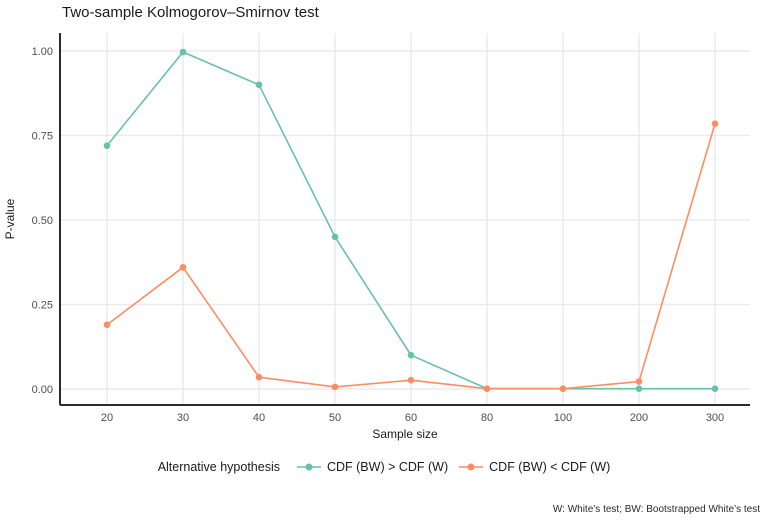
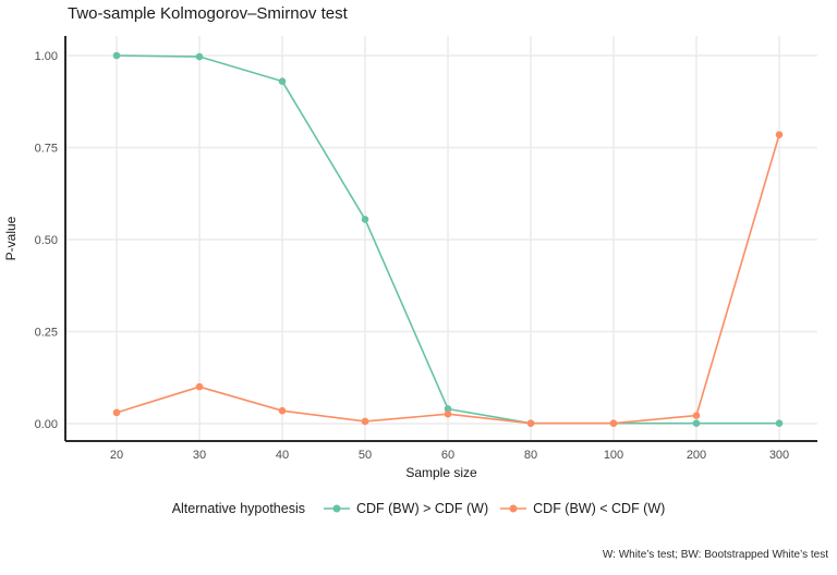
CDF (BW) > CDF (W)/20: 0.72 -> 1.00
CDF (BW) < CDF (W)/20: 0.19 -> 0.03
CDF (BW) < CDF (W)/30: 0.36 -> 0.10
CDF (BW) > CDF (W)/40: 0.90 -> 0.93
CDF (BW) > CDF (W)/50: 0.45 -> 0.56
CDF (BW) > CDF (W)/60: 0.10 -> 0.04
